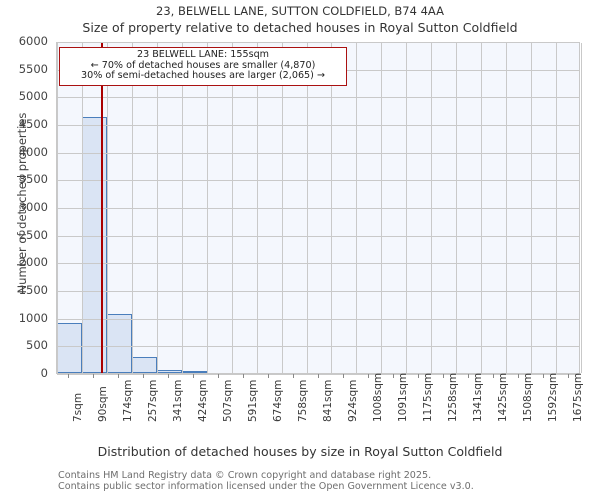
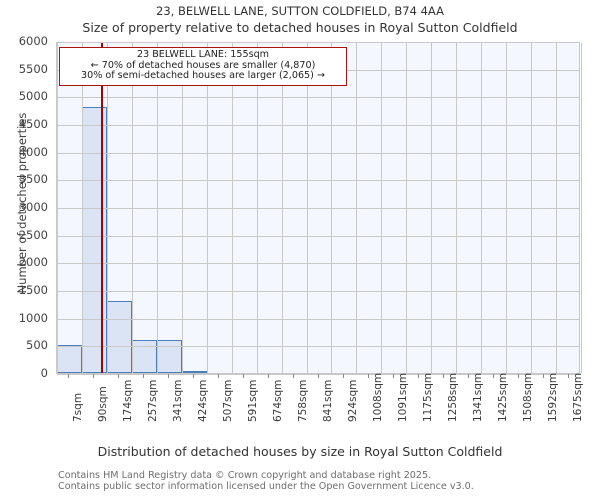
7sqm: 900 -> 500
90sqm: 4600 -> 4800
174sqm: 1100 -> 1300
257sqm: 300 -> 600
341sqm: 100 -> 600
